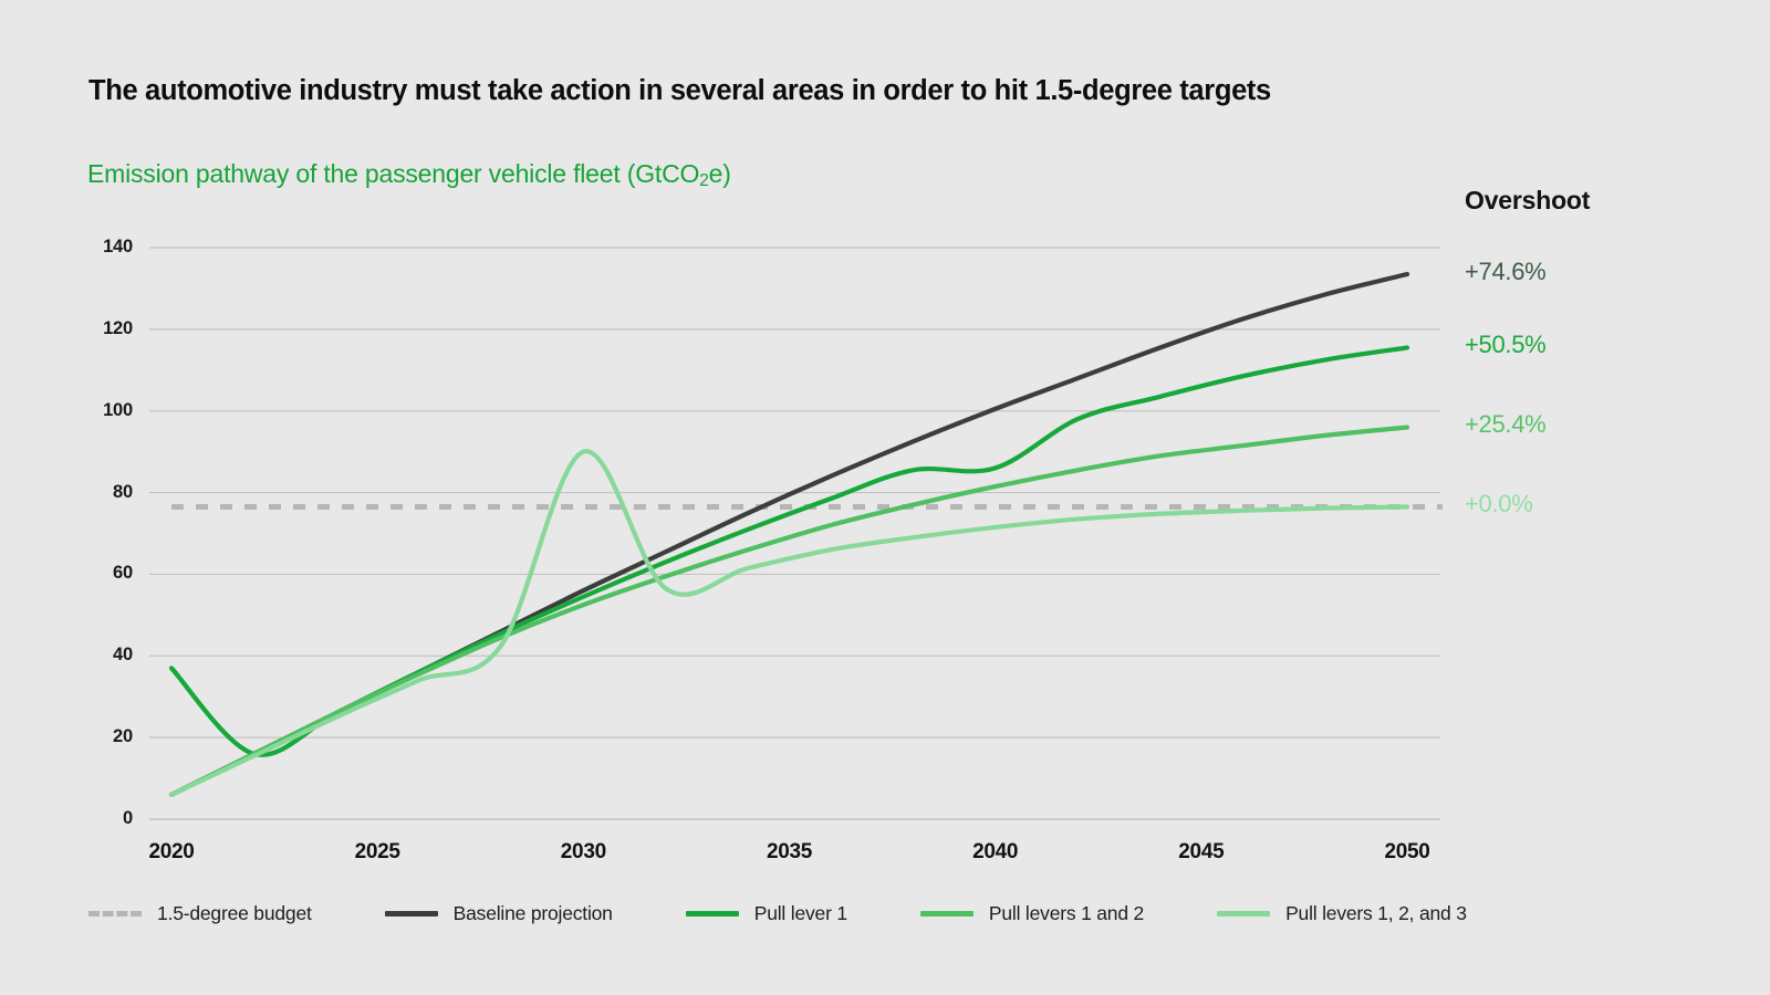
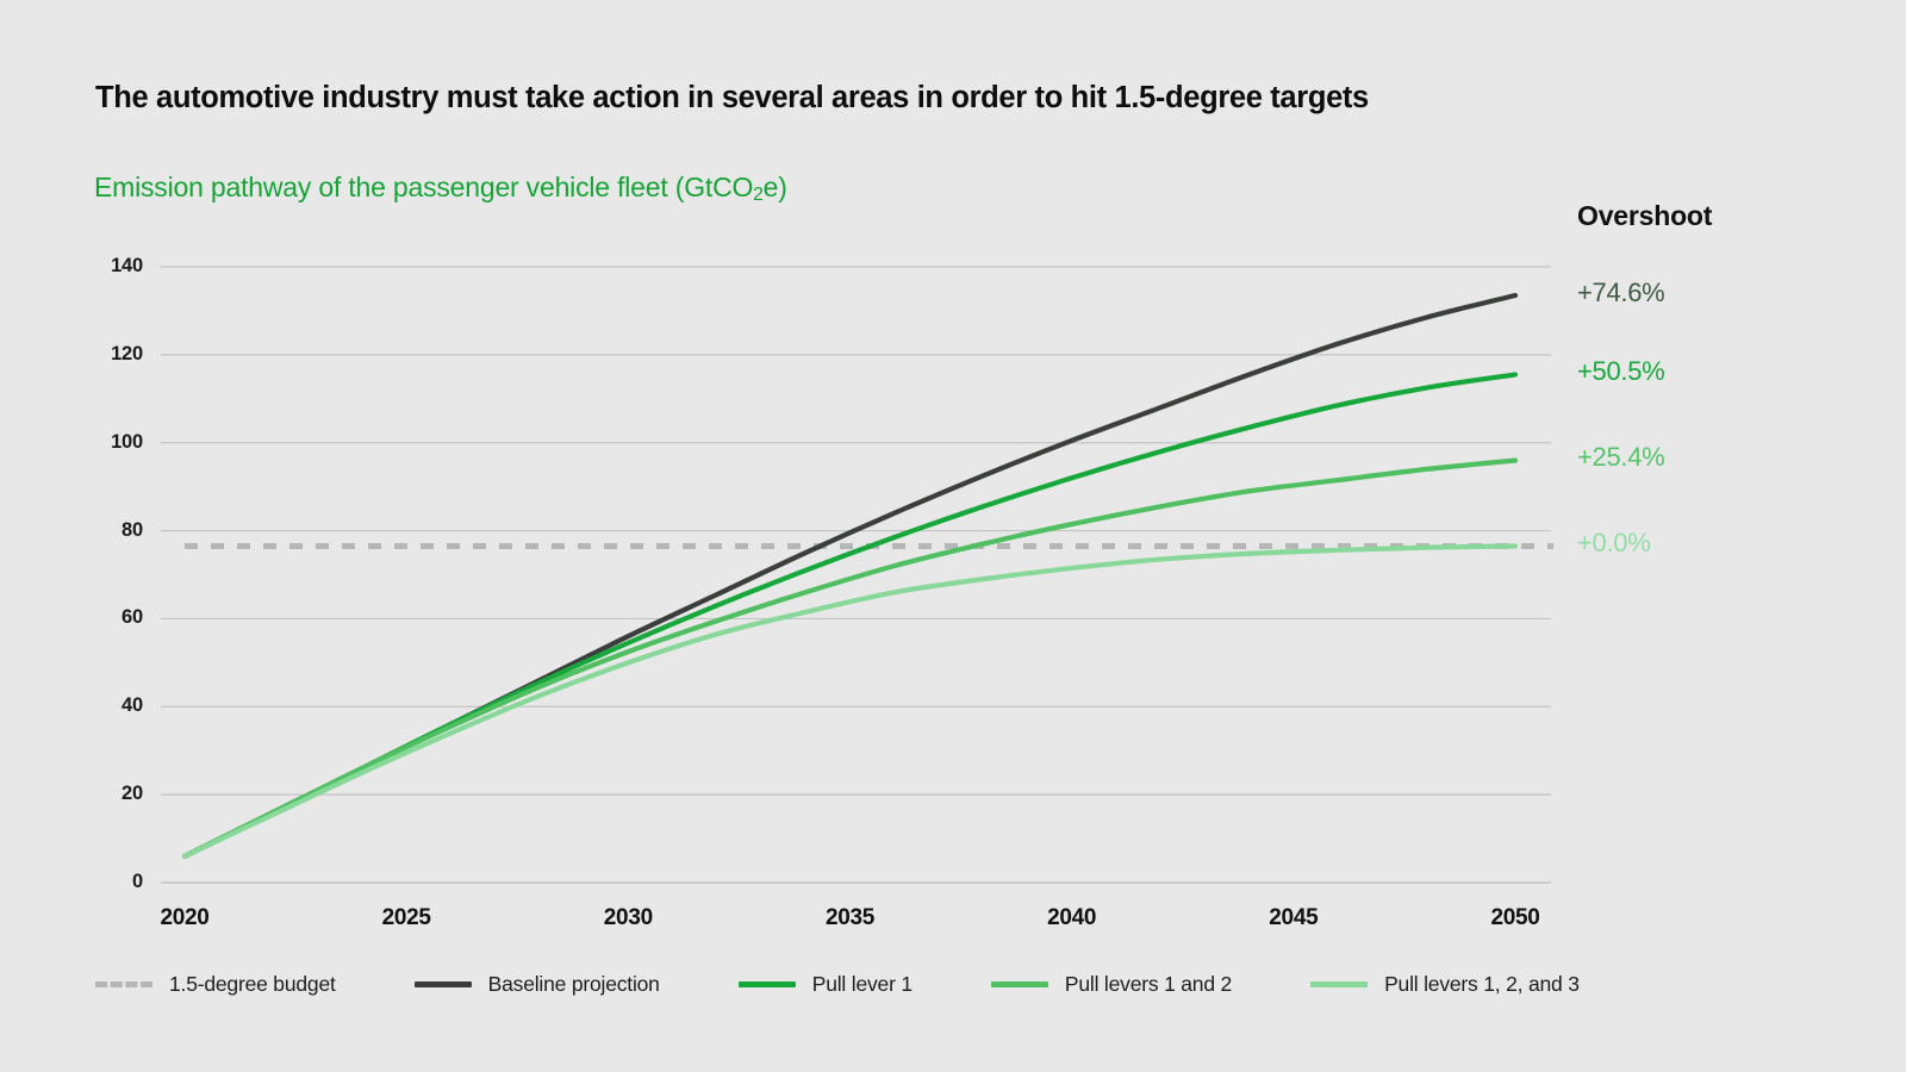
Pull lever 1/2020: 37 -> 6
Pull levers 1, 2, and 3/2030: 90 -> 50
Pull lever 1/2040: 86 -> 92
